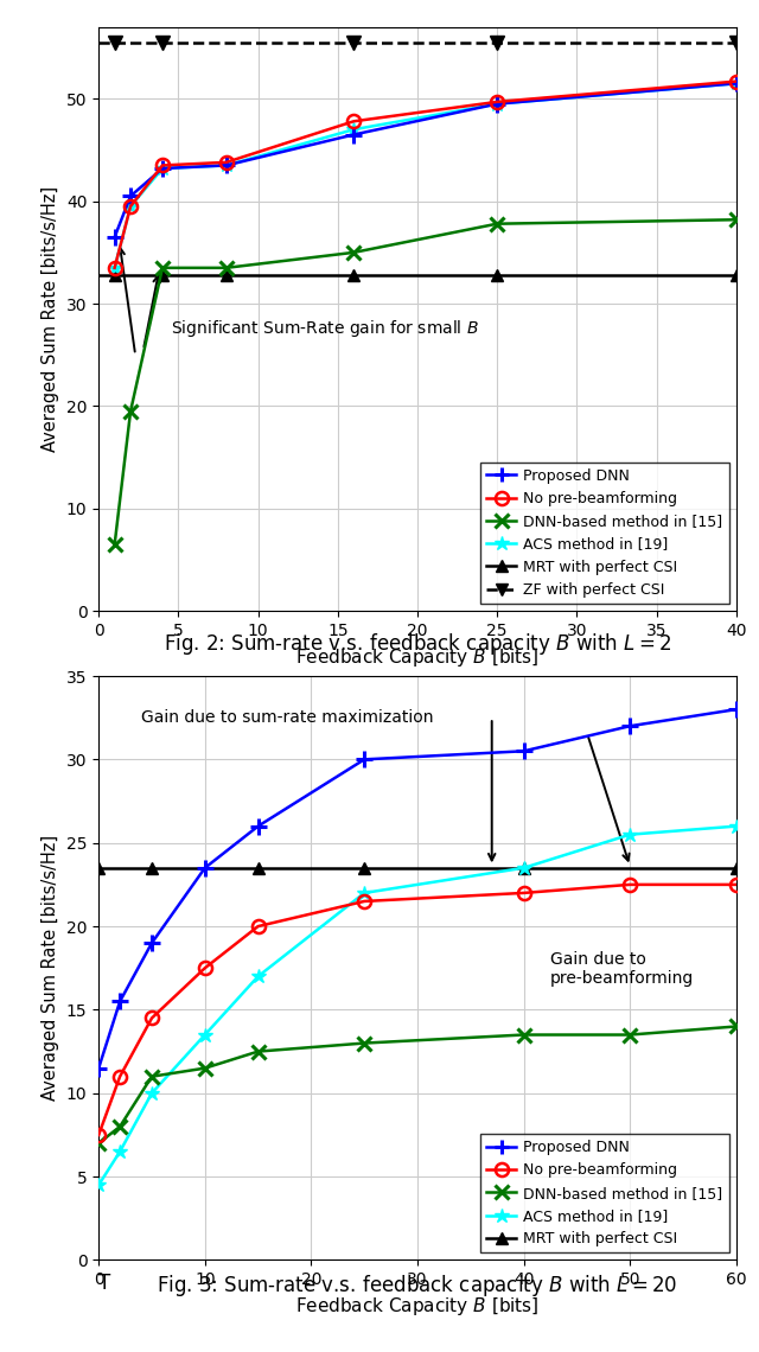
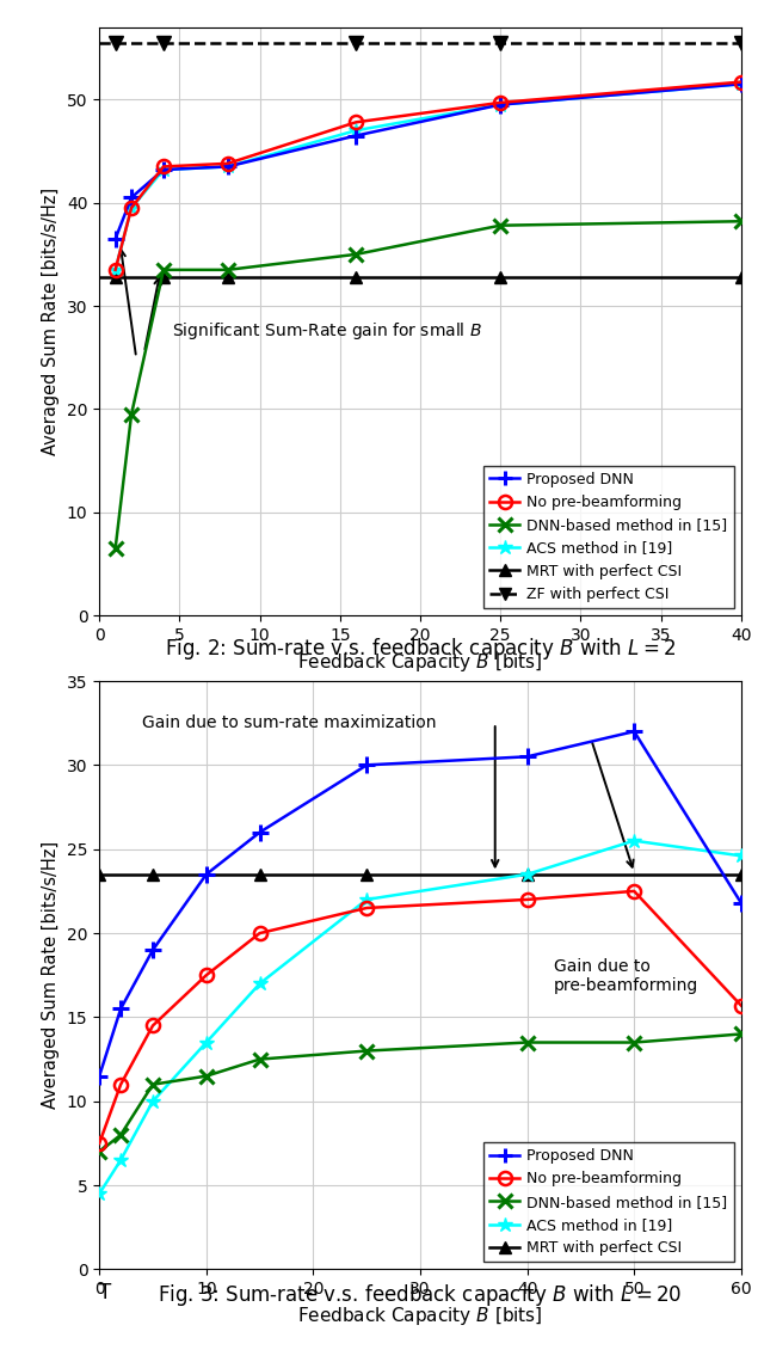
Proposed DNN/60: 33.0 -> 21.8
No pre-beamforming/60: 22.5 -> 15.7
ACS method in [19]/60: 26.0 -> 24.6
